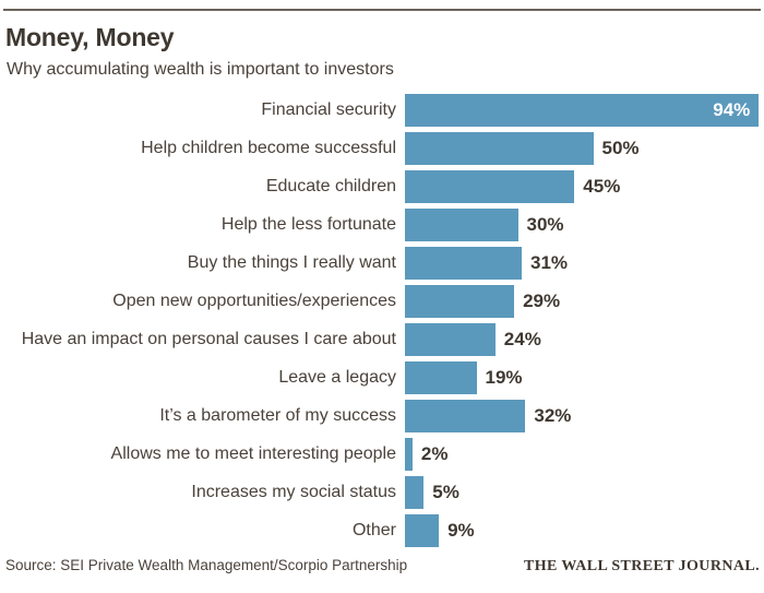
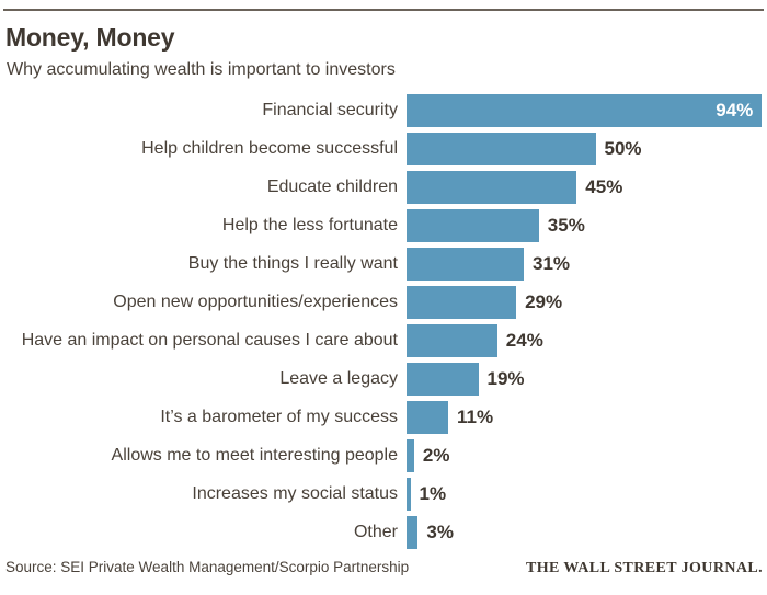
Help the less fortunate: 30% -> 35%
It’s a barometer of my success: 32% -> 11%
Increases my social status: 5% -> 1%
Other: 9% -> 3%
